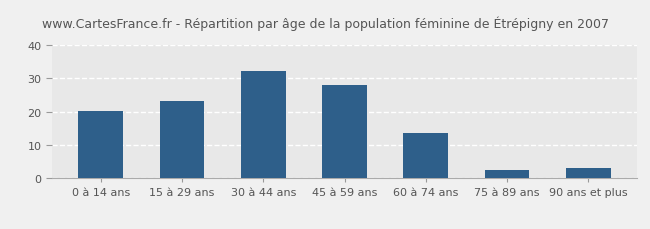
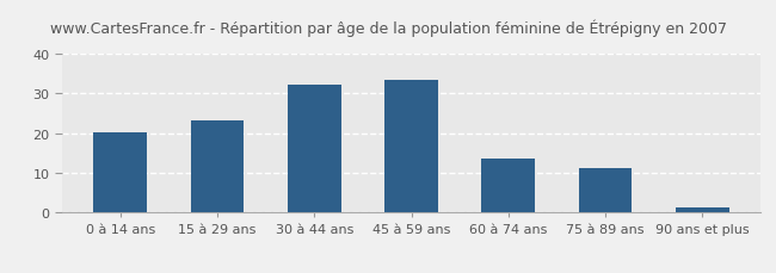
45 à 59 ans: 28.0 -> 33.3
75 à 89 ans: 2.5 -> 11.1
90 ans et plus: 3.0 -> 1.2
